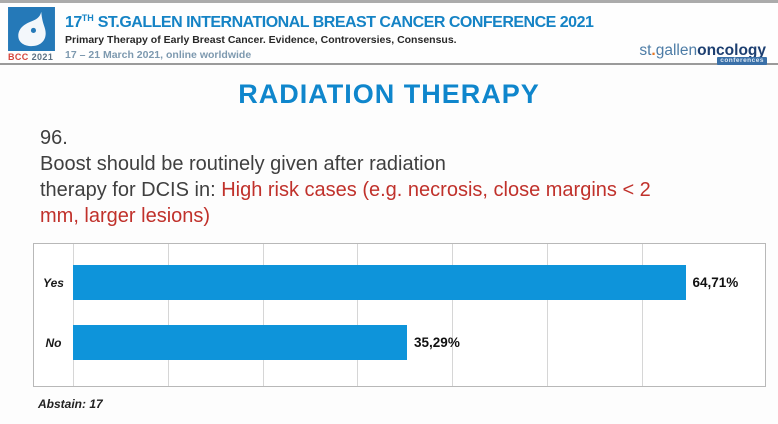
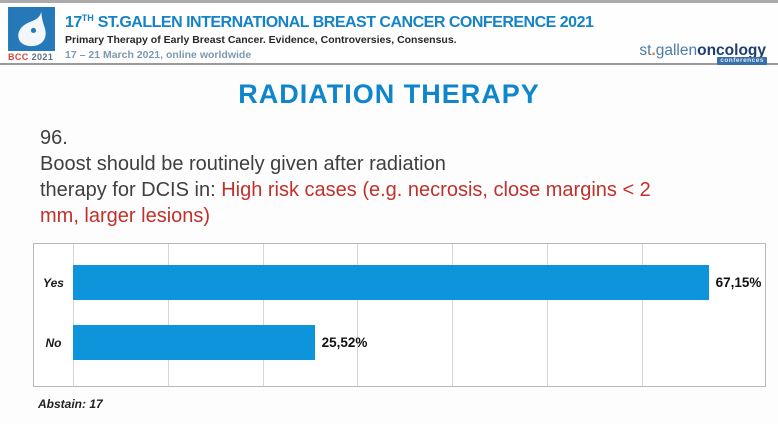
Yes: 64,71% -> 67,15%
No: 35,29% -> 25,52%
